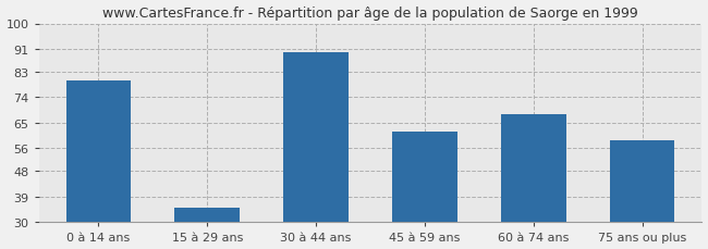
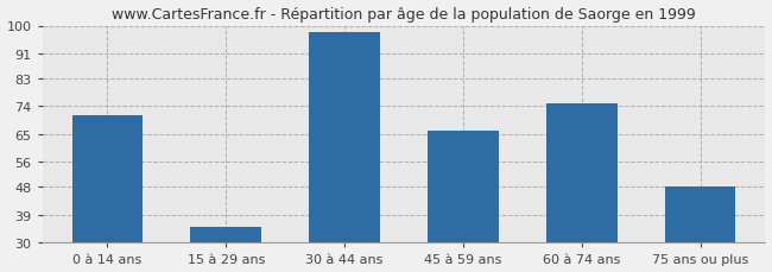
0 à 14 ans: 80 -> 71
30 à 44 ans: 90 -> 98
45 à 59 ans: 62 -> 66
60 à 74 ans: 68 -> 75
75 ans ou plus: 59 -> 48
